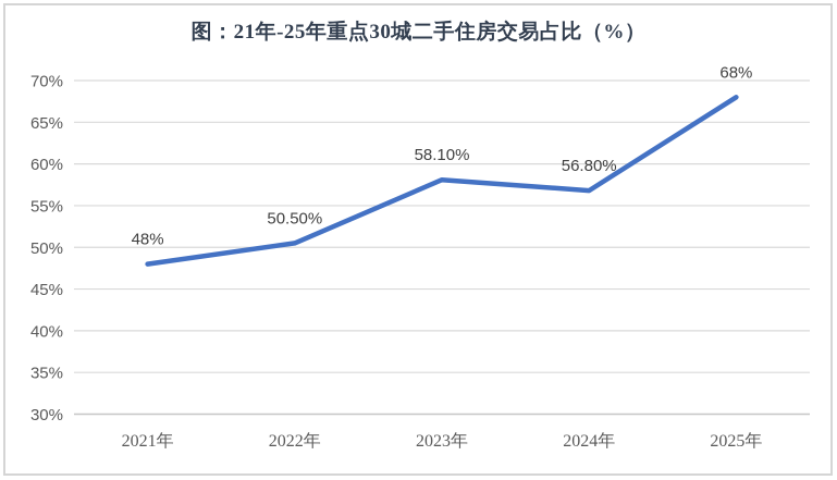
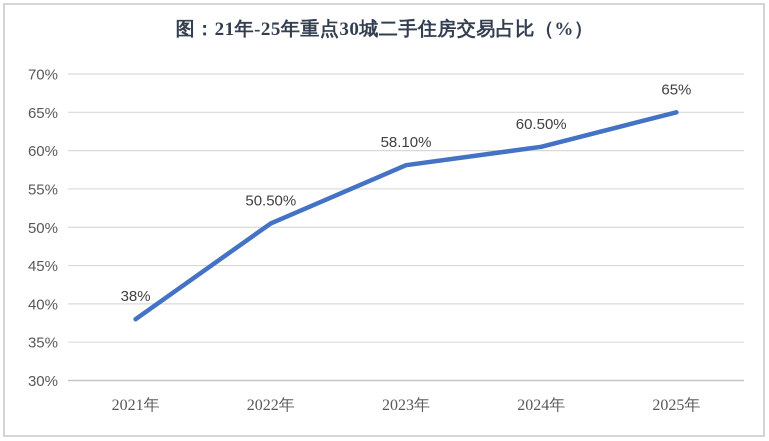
2021年: 48% -> 38%
2024年: 56.80% -> 60.50%
2025年: 68% -> 65%
